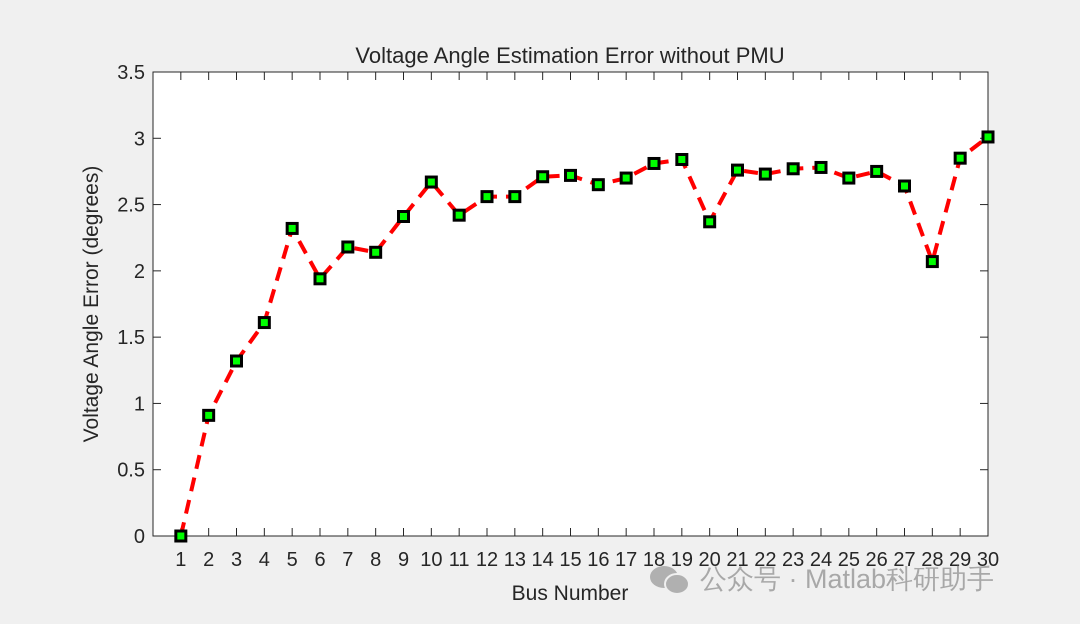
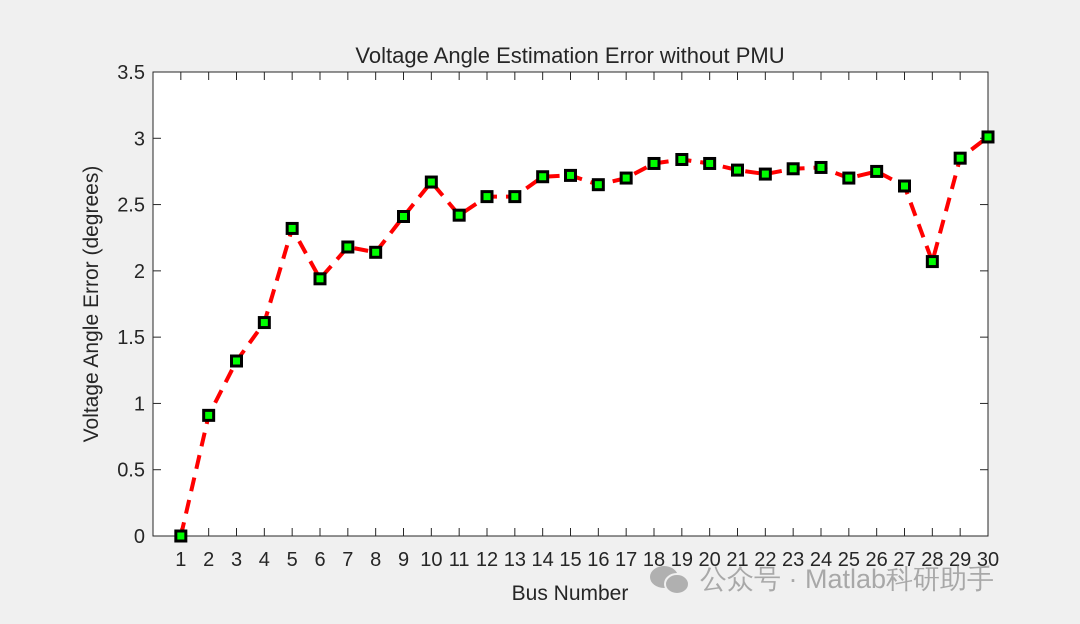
20: 2.37 -> 2.81
